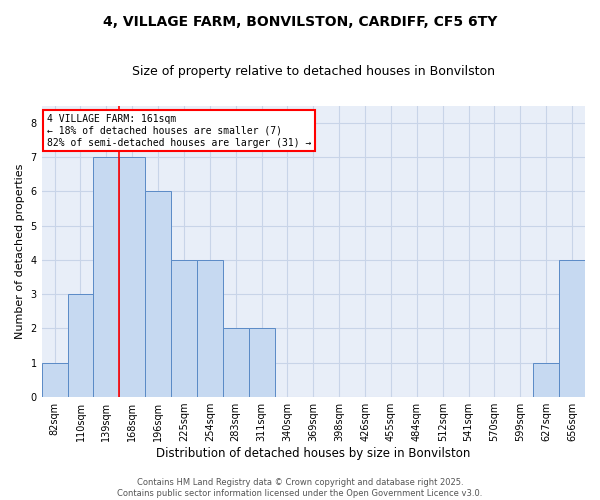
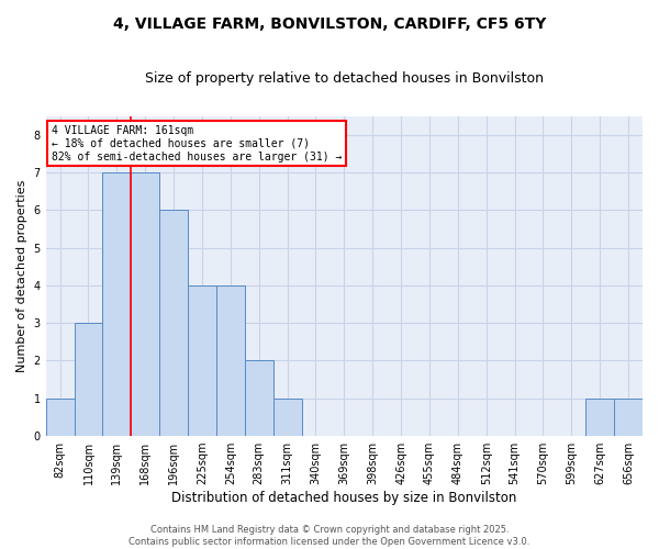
311sqm: 2 -> 1
656sqm: 4 -> 1
